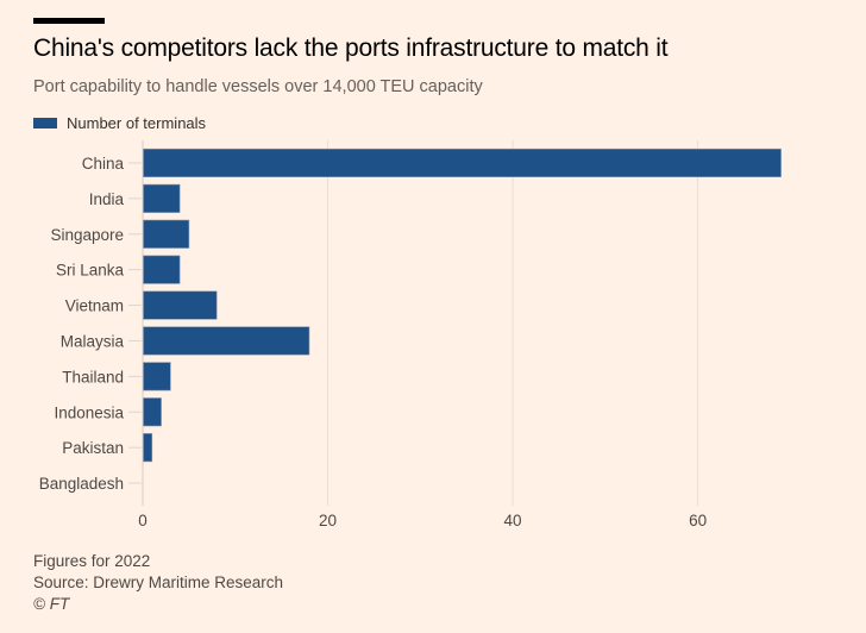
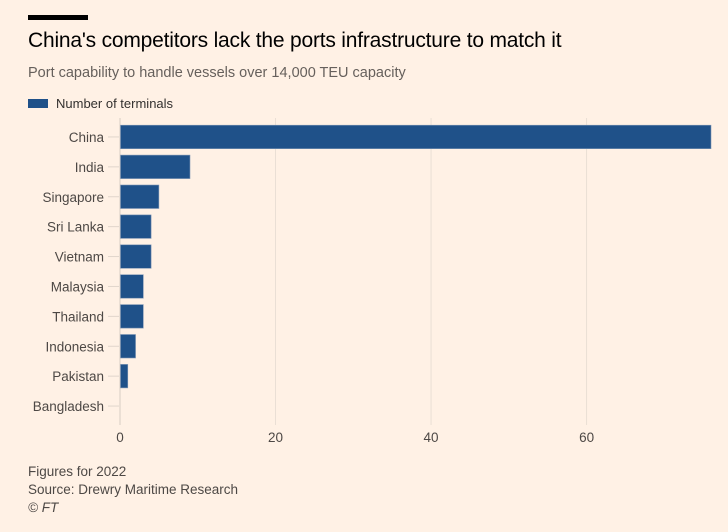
China: 69 -> 76
India: 4 -> 9
Vietnam: 8 -> 4
Malaysia: 18 -> 3
